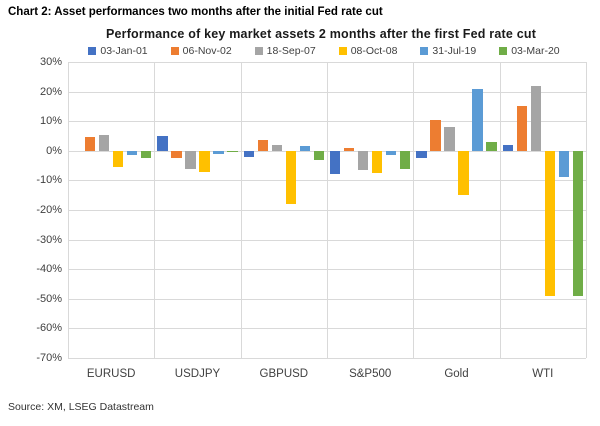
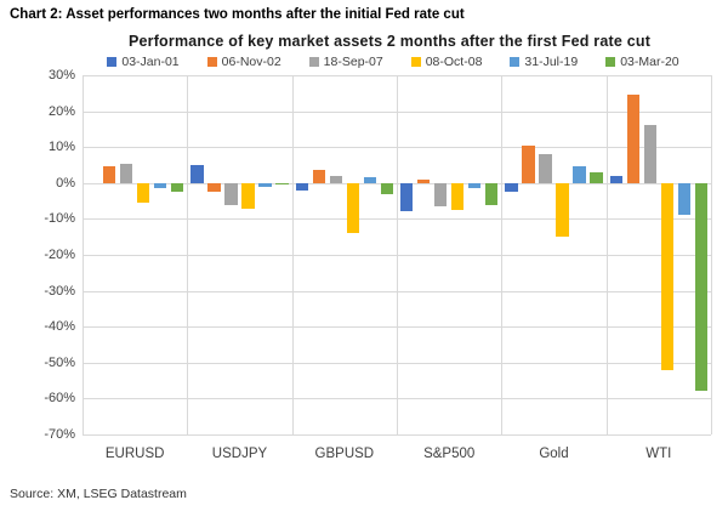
08-Oct-08/GBPUSD: -18% -> -14%
31-Jul-19/Gold: 21% -> 4%
06-Nov-02/WTI: 15% -> 24%
18-Sep-07/WTI: 22% -> 16%
08-Oct-08/WTI: -49% -> -52%
03-Mar-20/WTI: -49% -> -58%
